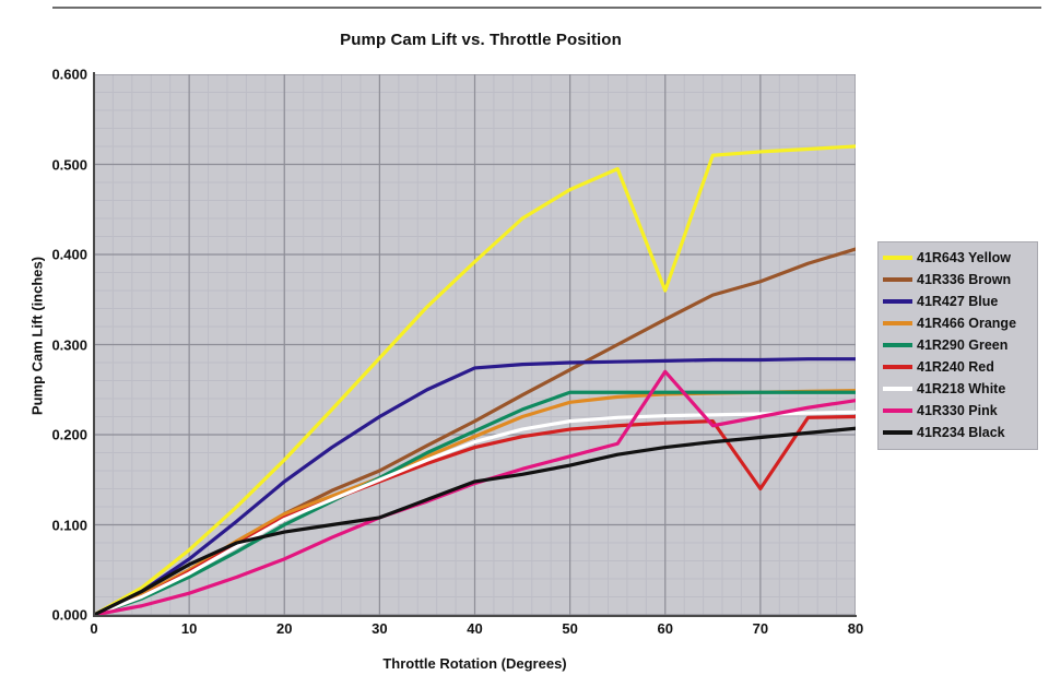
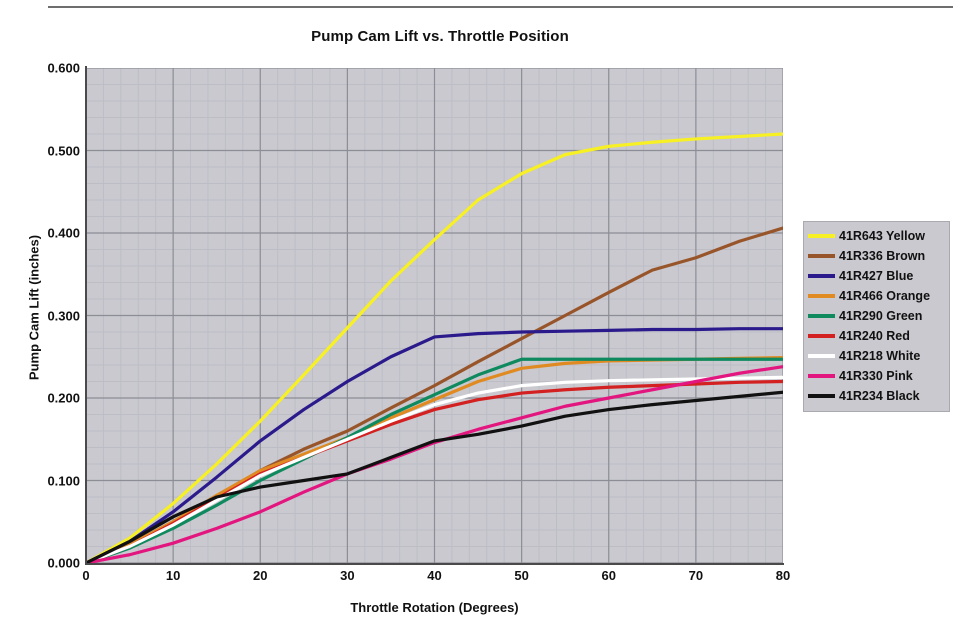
41R643 Yellow/60: 0.36 -> 0.51
41R330 Pink/60: 0.27 -> 0.20
41R240 Red/70: 0.14 -> 0.22
